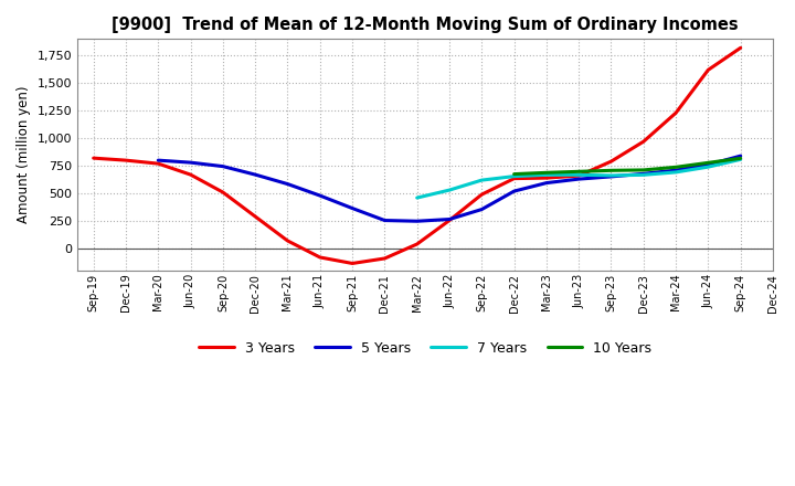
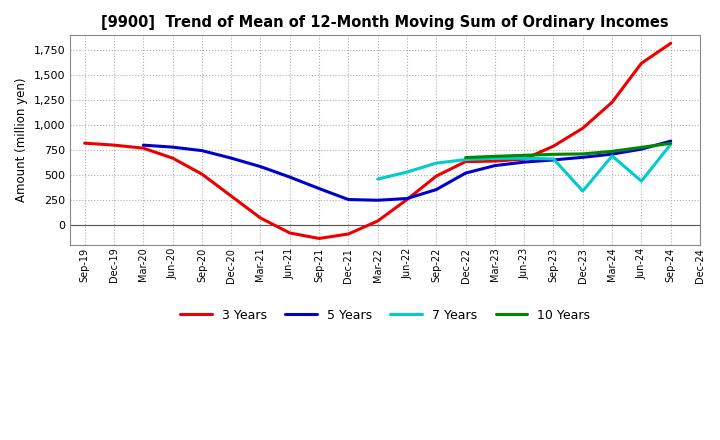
7 Years/Dec-23: 670 -> 340
7 Years/Jun-24: 740 -> 440
